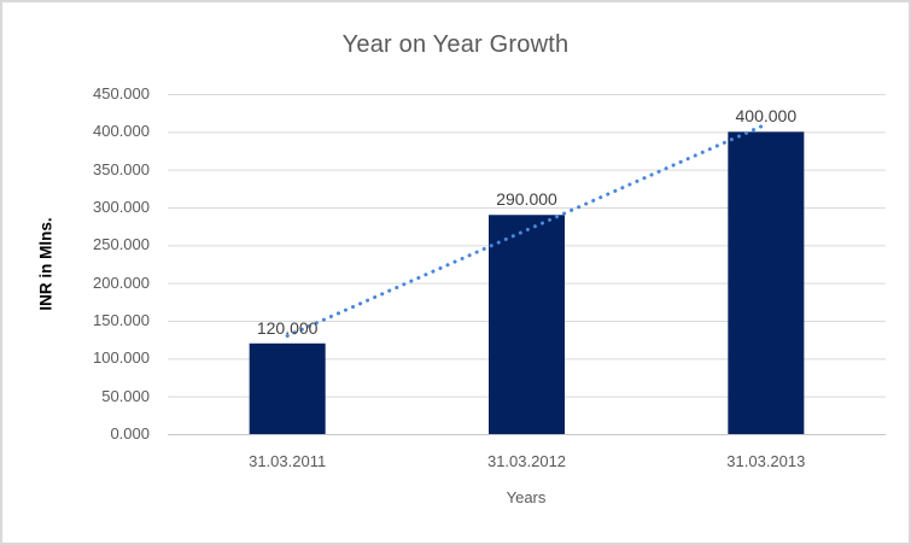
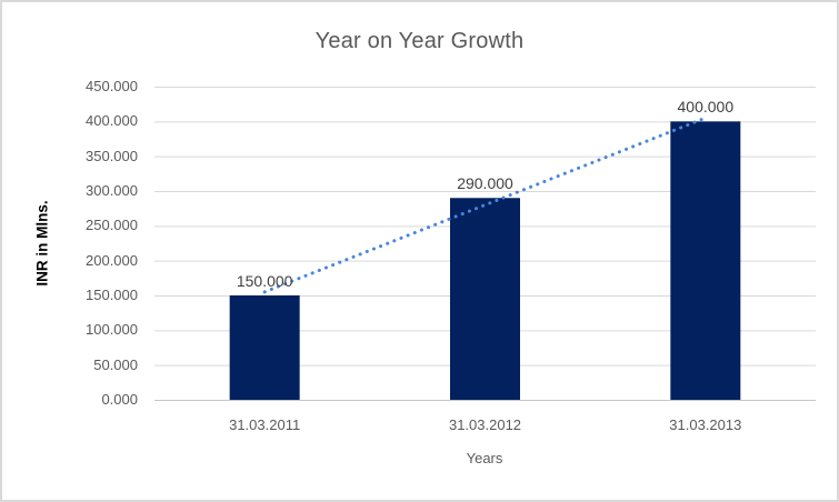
31.03.2011: 120.000 -> 150.000
